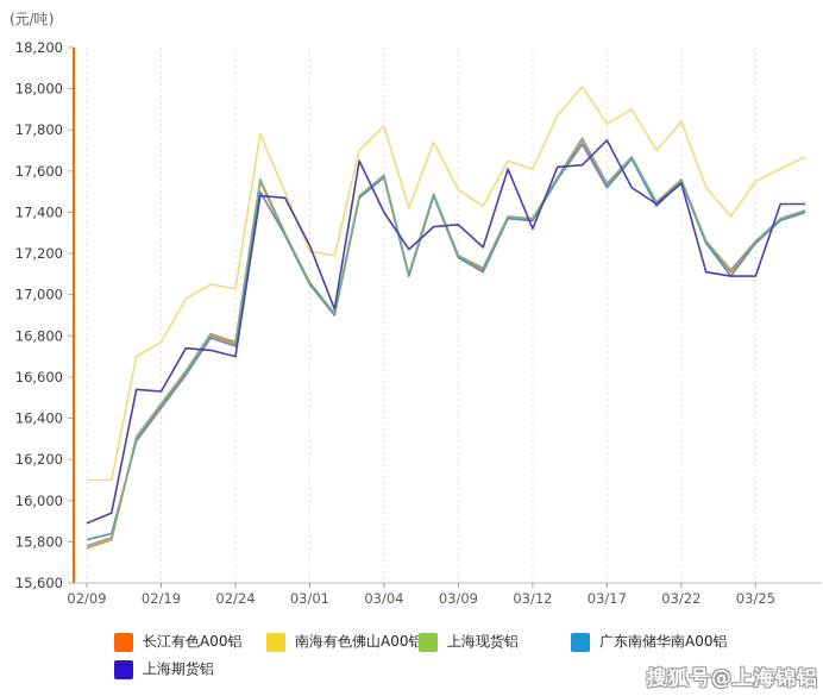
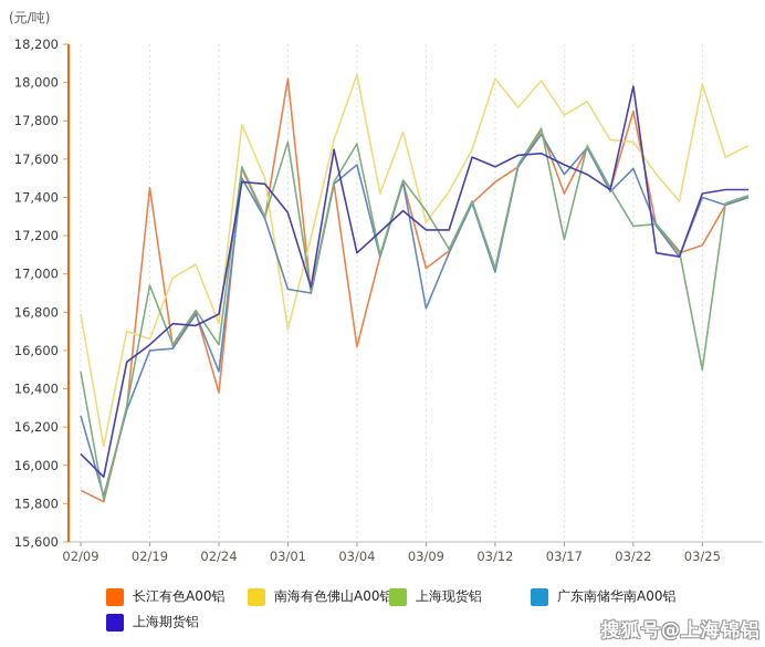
长江有色A00铝/02/09: 15770 -> 15870
南海有色佛山A00铝/02/09: 16100 -> 16790
上海现货铝/02/09: 15780 -> 16490
广东南储华南A00铝/02/09: 15810 -> 16260
上海期货铝/02/09: 15890 -> 16060
长江有色A00铝/02/19: 16460 -> 17450
南海有色佛山A00铝/02/19: 16770 -> 16660
上海现货铝/02/19: 16470 -> 16940
广东南储华南A00铝/02/19: 16450 -> 16600
上海期货铝/02/19: 16530 -> 16630
长江有色A00铝/02/24: 16760 -> 16380
南海有色佛山A00铝/02/24: 17030 -> 16740
上海现货铝/02/24: 16770 -> 16630
广东南储华南A00铝/02/24: 16750 -> 16490
上海期货铝/02/24: 16700 -> 16790
长江有色A00铝/03/01: 17050 -> 18020
南海有色佛山A00铝/03/01: 17210 -> 16710
上海现货铝/03/01: 17060 -> 17690
广东南储华南A00铝/03/01: 17050 -> 16920
上海期货铝/03/01: 17240 -> 17320
长江有色A00铝/03/04: 17570 -> 16620
南海有色佛山A00铝/03/04: 17820 -> 18040
上海现货铝/03/04: 17580 -> 17680
上海期货铝/03/04: 17400 -> 17110
长江有色A00铝/03/09: 17180 -> 17030
南海有色佛山A00铝/03/09: 17510 -> 17270
上海现货铝/03/09: 17190 -> 17330
广东南储华南A00铝/03/09: 17180 -> 16820
上海期货铝/03/09: 17340 -> 17230
长江有色A00铝/03/12: 17360 -> 17480
南海有色佛山A00铝/03/12: 17610 -> 18020
上海现货铝/03/12: 17370 -> 17030
广东南储华南A00铝/03/12: 17360 -> 17010
上海期货铝/03/12: 17320 -> 17560
长江有色A00铝/03/17: 17530 -> 17420
上海现货铝/03/17: 17540 -> 17180
上海期货铝/03/17: 17750 -> 17570
长江有色A00铝/03/22: 17550 -> 17850
南海有色佛山A00铝/03/22: 17840 -> 17690
上海现货铝/03/22: 17560 -> 17250
上海期货铝/03/22: 17540 -> 17980
长江有色A00铝/03/25: 17250 -> 17150
南海有色佛山A00铝/03/25: 17550 -> 17990
上海现货铝/03/25: 17260 -> 16500
广东南储华南A00铝/03/25: 17250 -> 17400
上海期货铝/03/25: 17090 -> 17420
